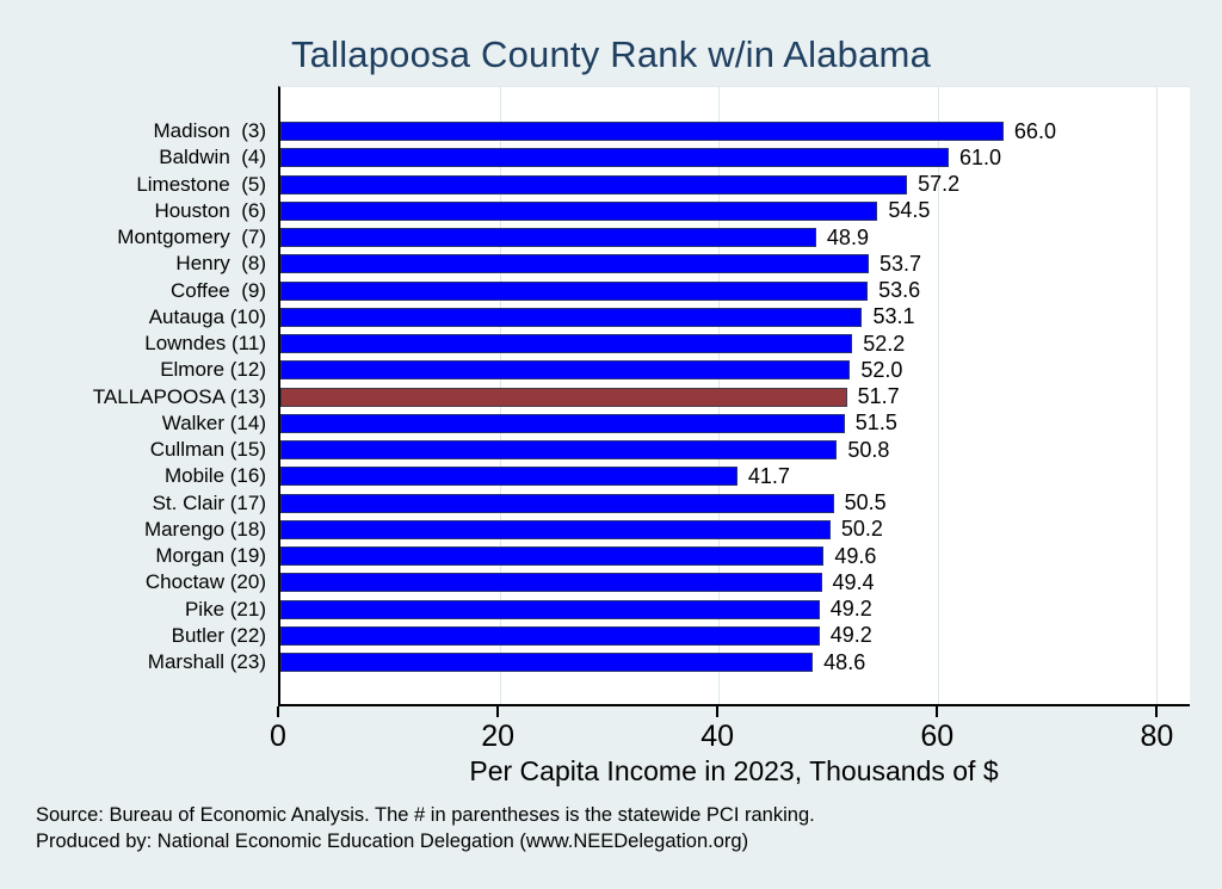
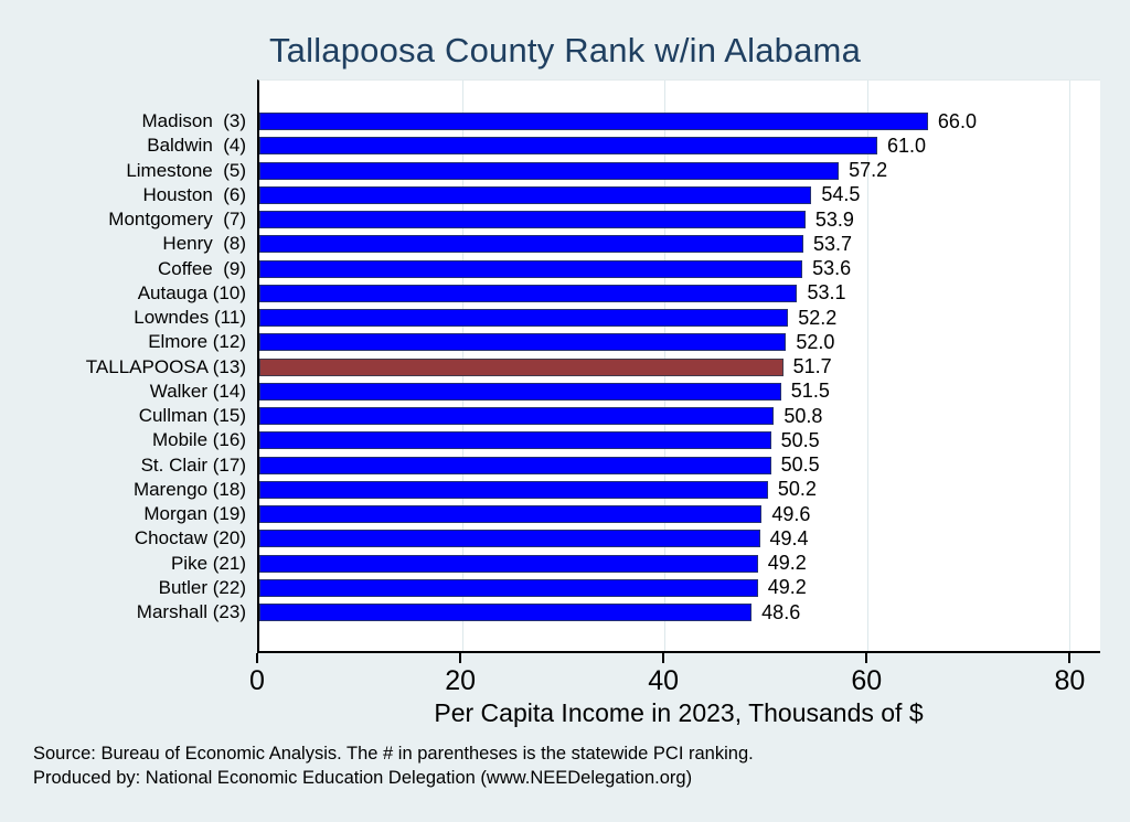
Montgomery (7): 48.9 -> 53.9
Mobile (16): 41.7 -> 50.5
